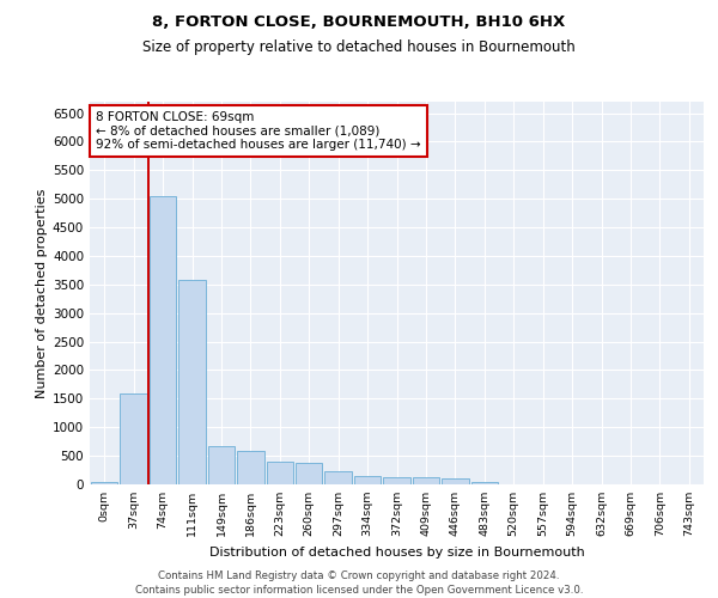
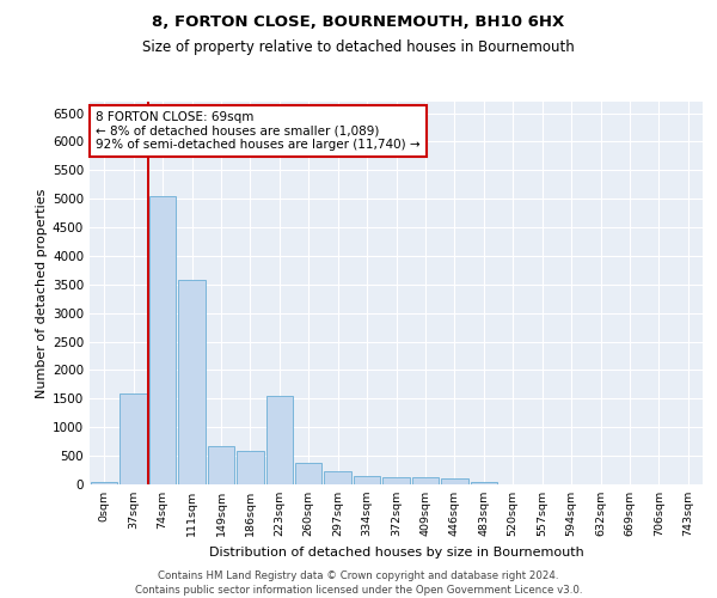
223sqm: 390 -> 1550
